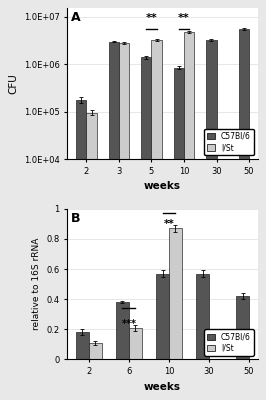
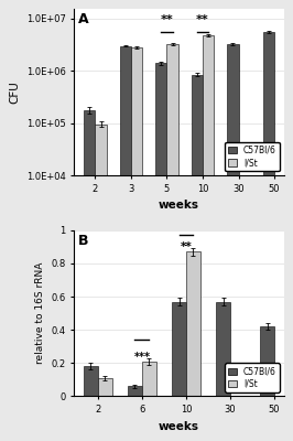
C57Bl/6/6: 0.38 -> 0.06
